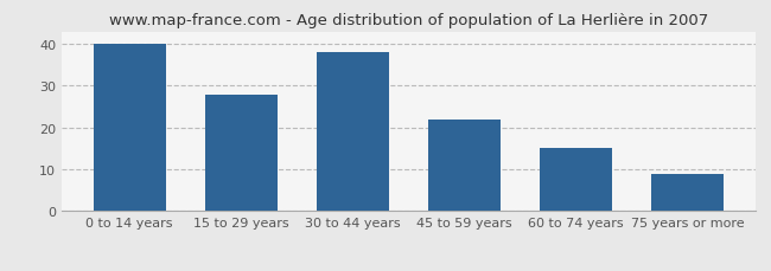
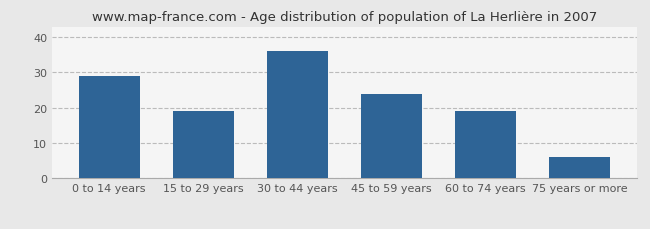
0 to 14 years: 40 -> 29
15 to 29 years: 28 -> 19
30 to 44 years: 38 -> 36
45 to 59 years: 22 -> 24
60 to 74 years: 15 -> 19
75 years or more: 9 -> 6
